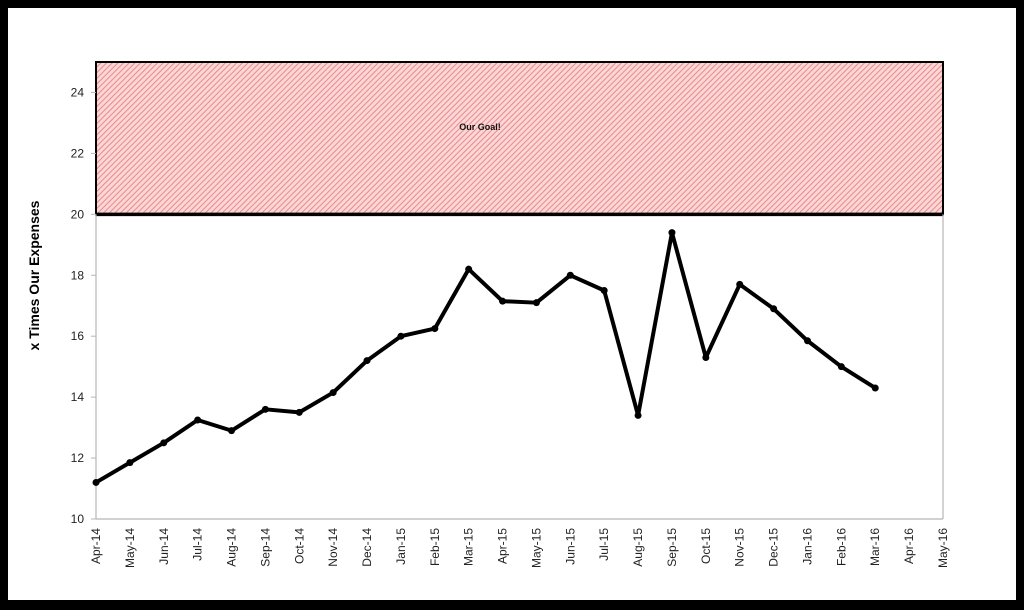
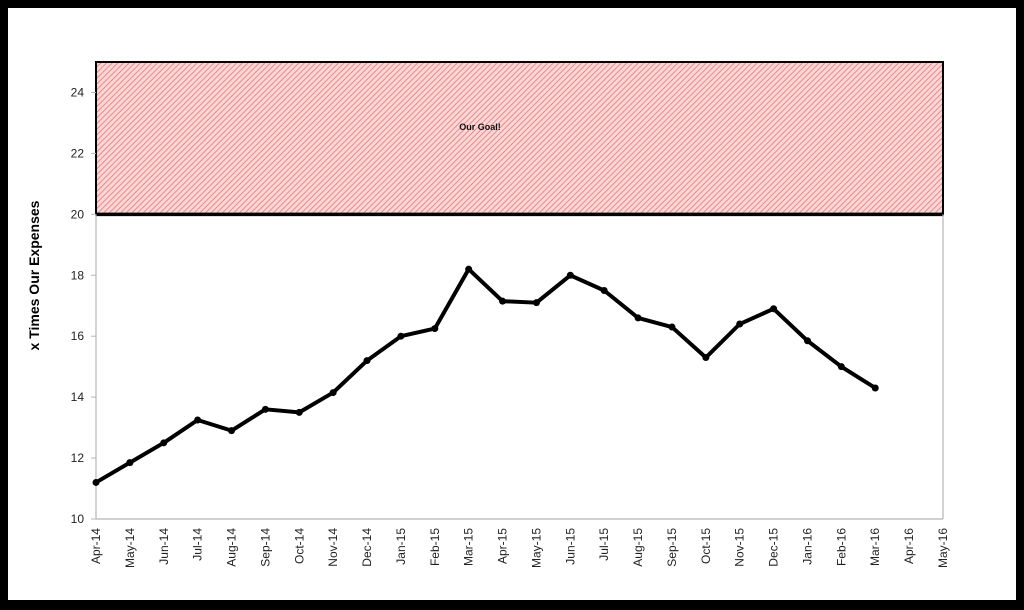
Aug-15: 13.4 -> 16.6
Sep-15: 19.4 -> 16.3
Nov-15: 17.7 -> 16.4
